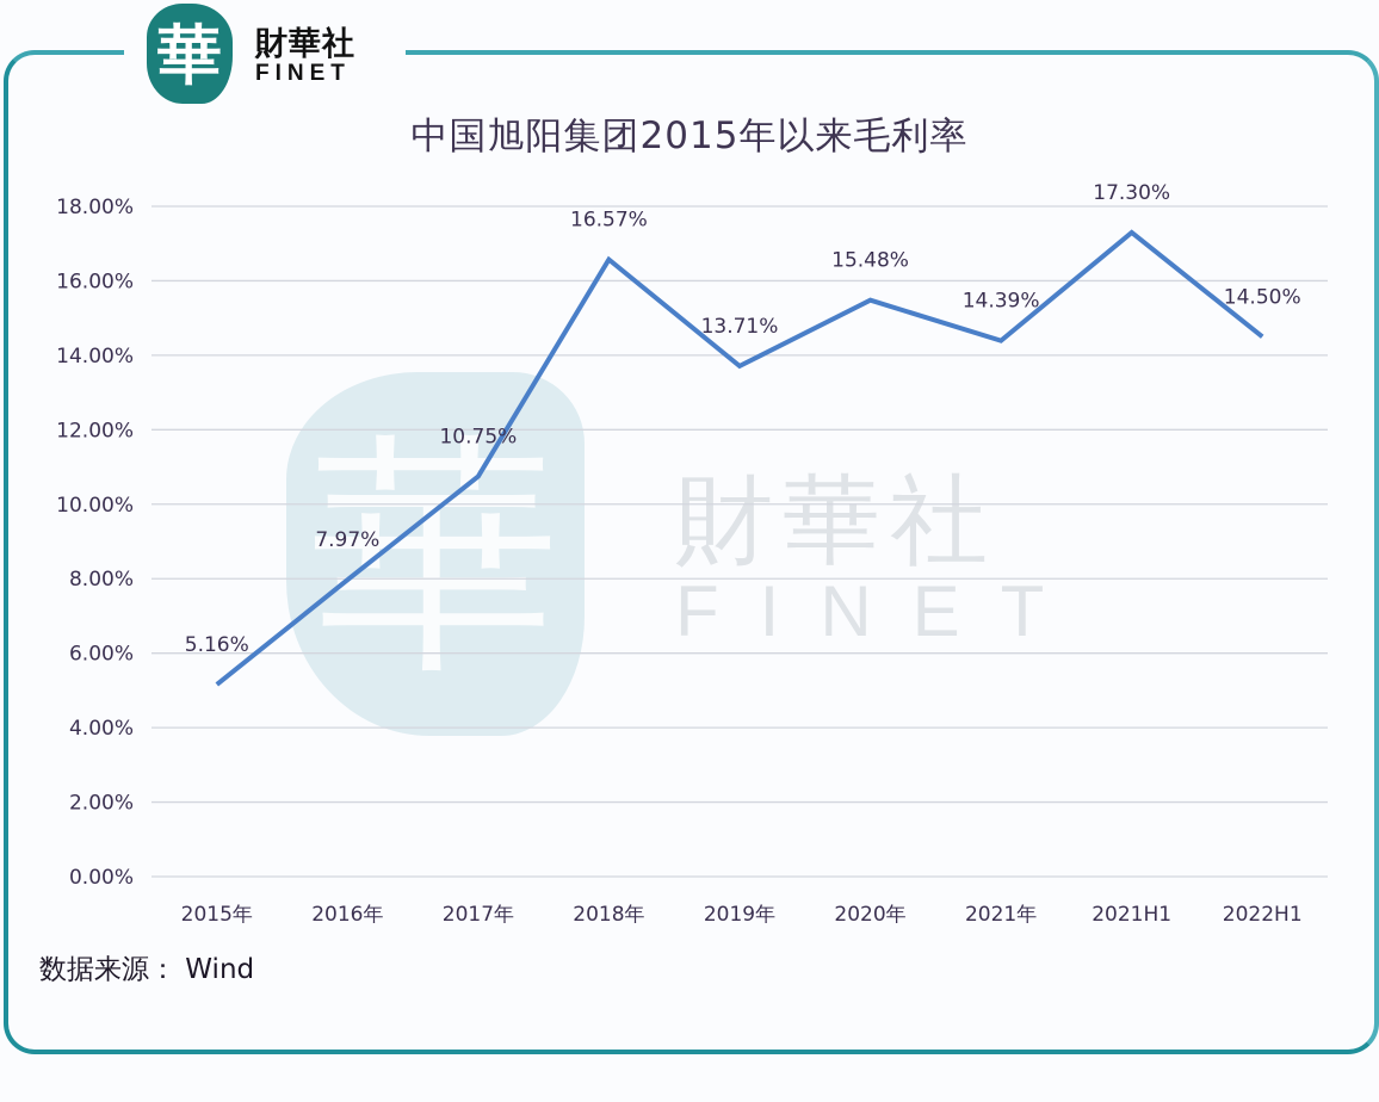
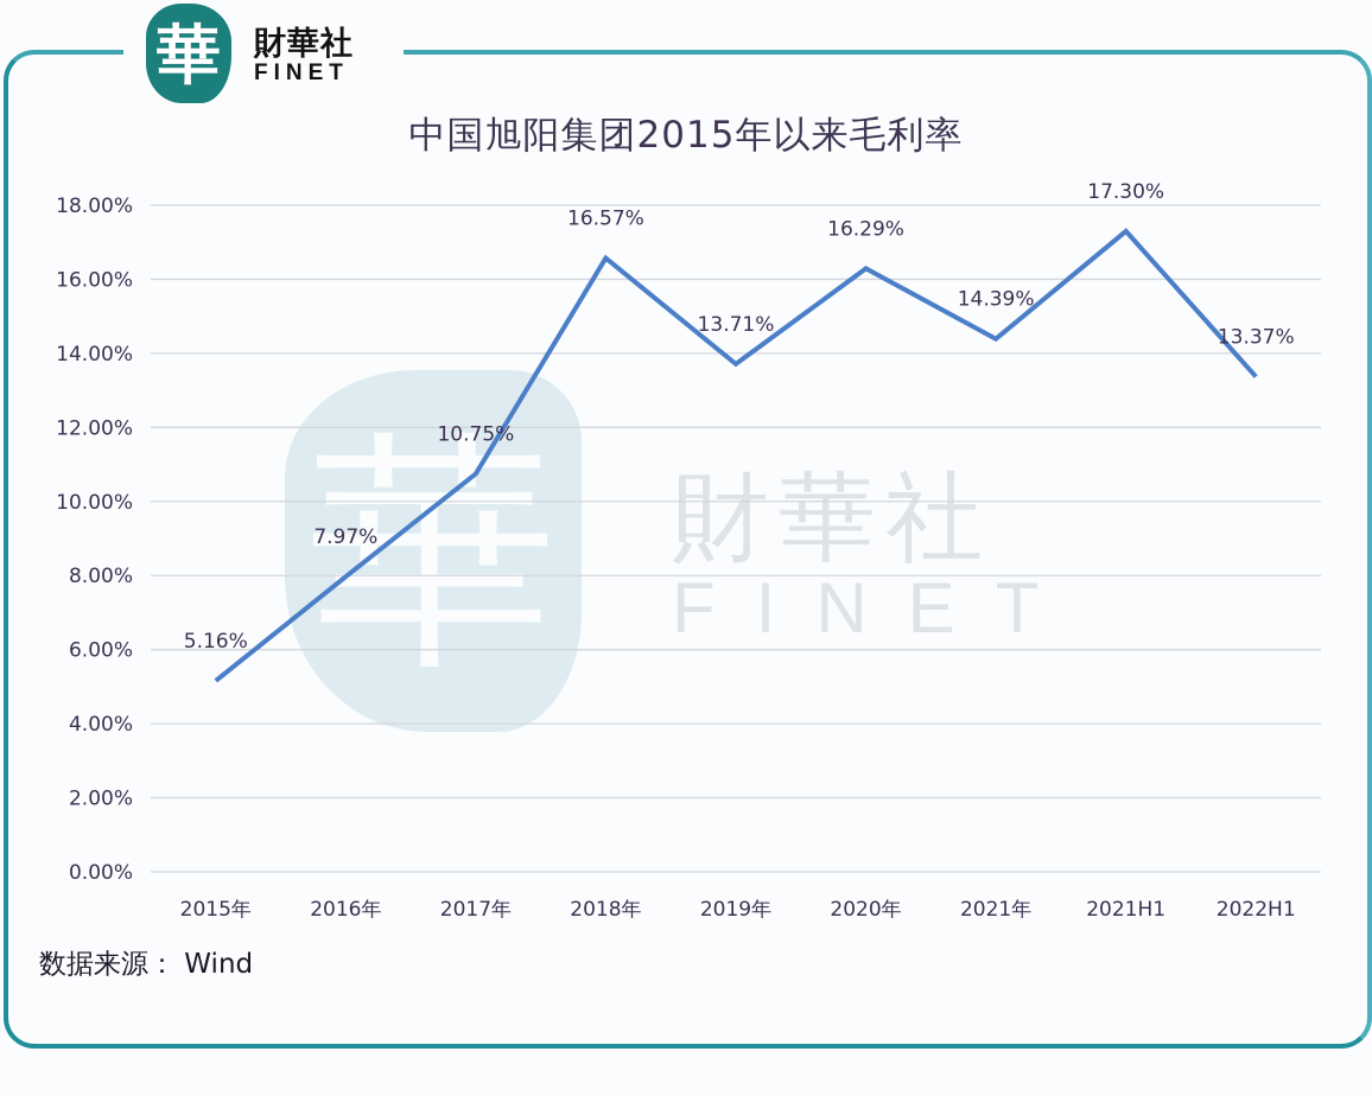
2020年: 15.48% -> 16.29%
2022H1: 14.50% -> 13.37%
